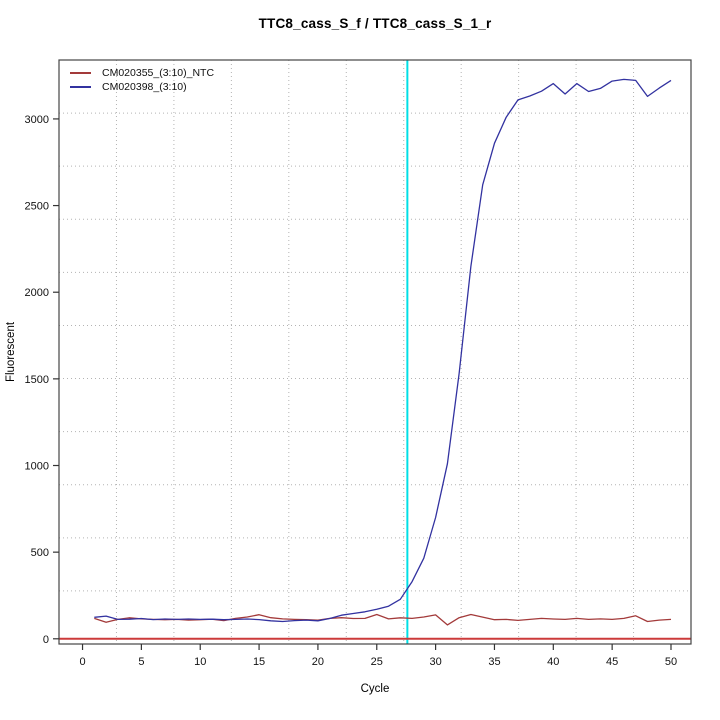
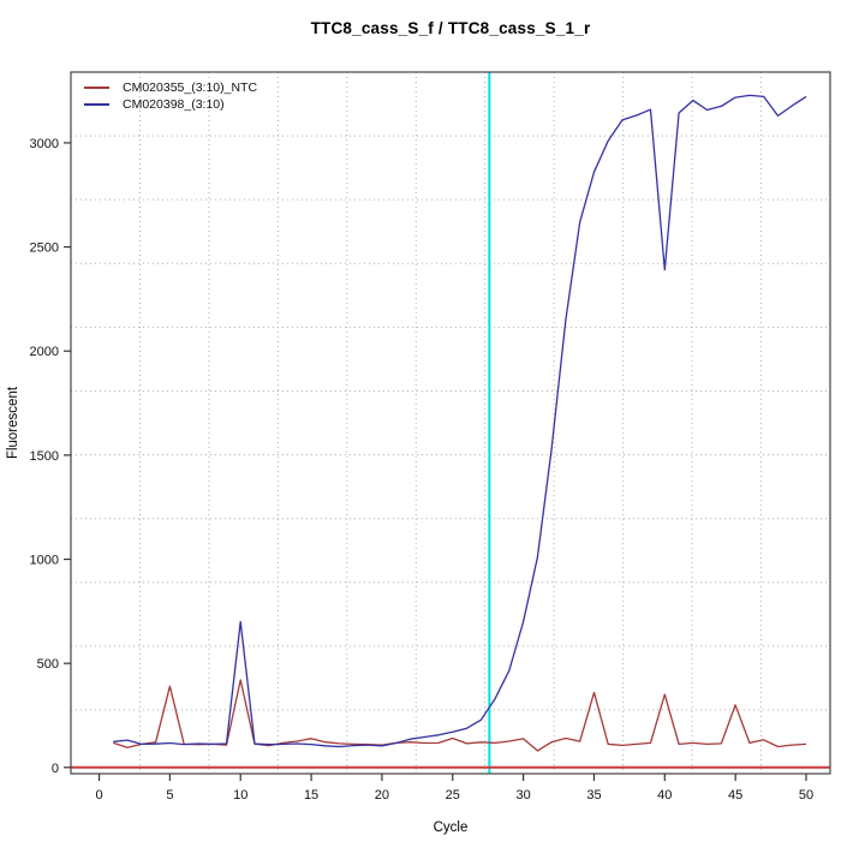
CM020355_(3:10)_NTC/5: 120 -> 390
CM020355_(3:10)_NTC/10: 110 -> 420
CM020398_(3:10)/10: 110 -> 700
CM020355_(3:10)_NTC/35: 110 -> 360
CM020355_(3:10)_NTC/40: 110 -> 350
CM020398_(3:10)/40: 3200 -> 2390
CM020355_(3:10)_NTC/45: 110 -> 300
